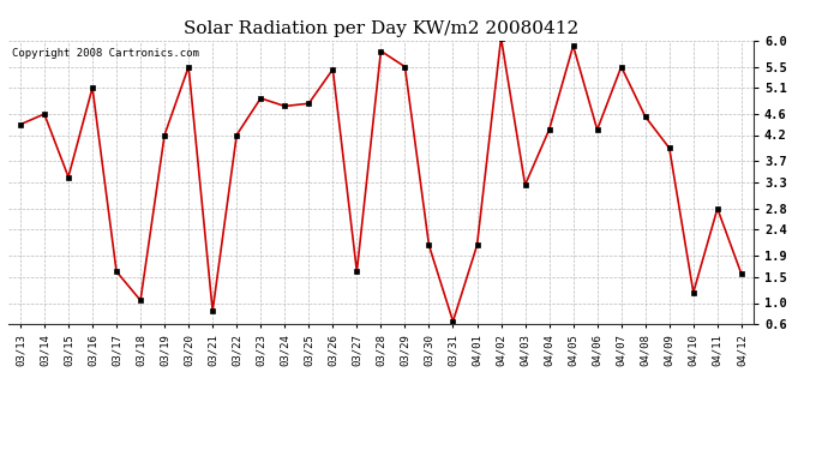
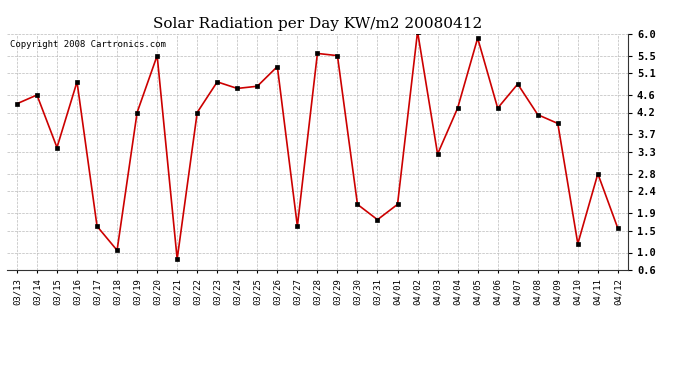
03/16: 5.10 -> 4.90
03/26: 5.45 -> 5.25
03/28: 5.80 -> 5.55
03/31: 0.65 -> 1.75
04/07: 5.50 -> 4.85
04/08: 4.55 -> 4.15
